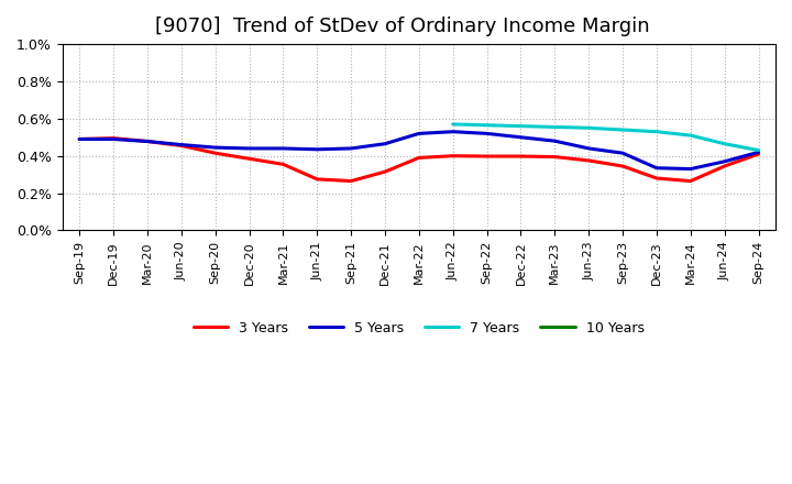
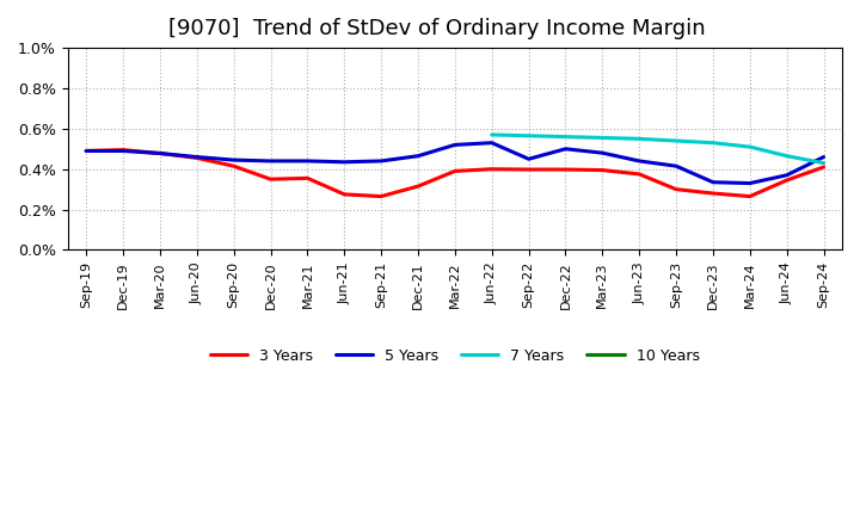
3 Years/Dec-20: 0.39% -> 0.35%
5 Years/Sep-22: 0.52% -> 0.45%
3 Years/Sep-23: 0.34% -> 0.30%
5 Years/Sep-24: 0.42% -> 0.46%
